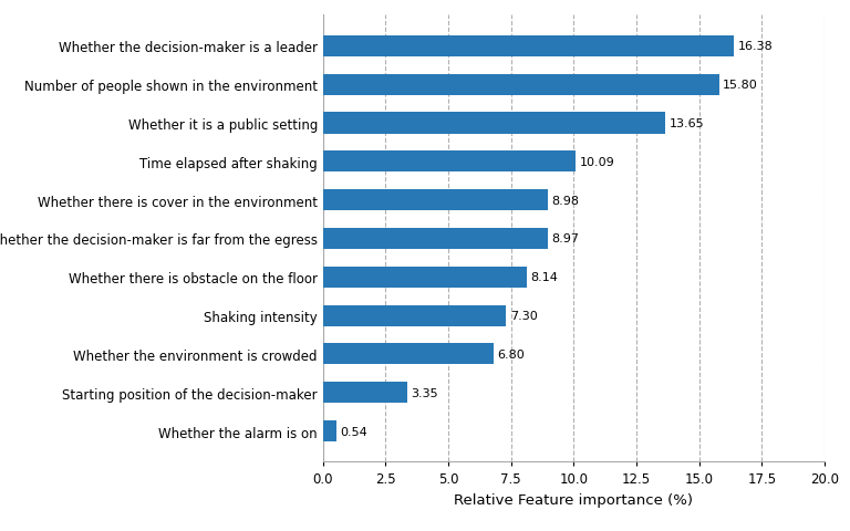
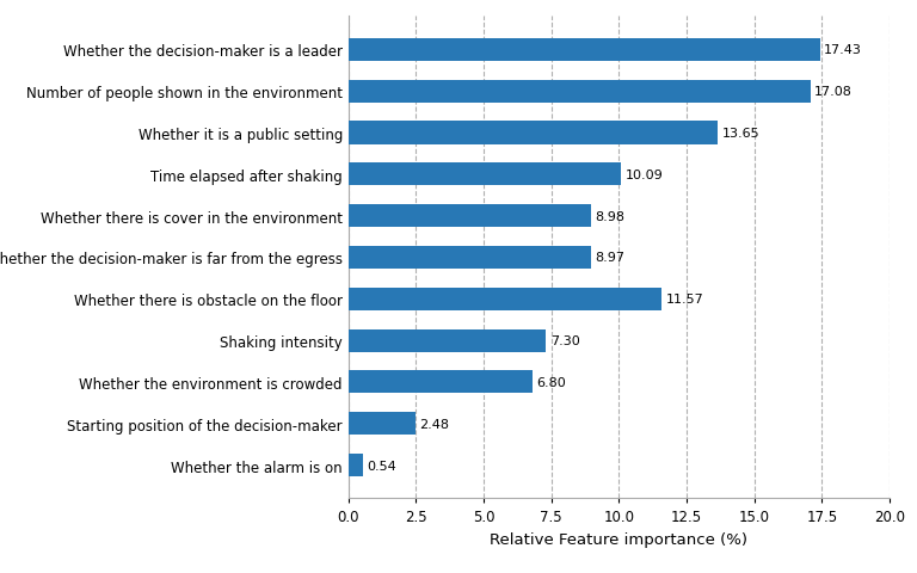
Whether the decision-maker is a leader: 16.38 -> 17.43
Number of people shown in the environment: 15.80 -> 17.08
Whether there is obstacle on the floor: 8.14 -> 11.57
Starting position of the decision-maker: 3.35 -> 2.48
